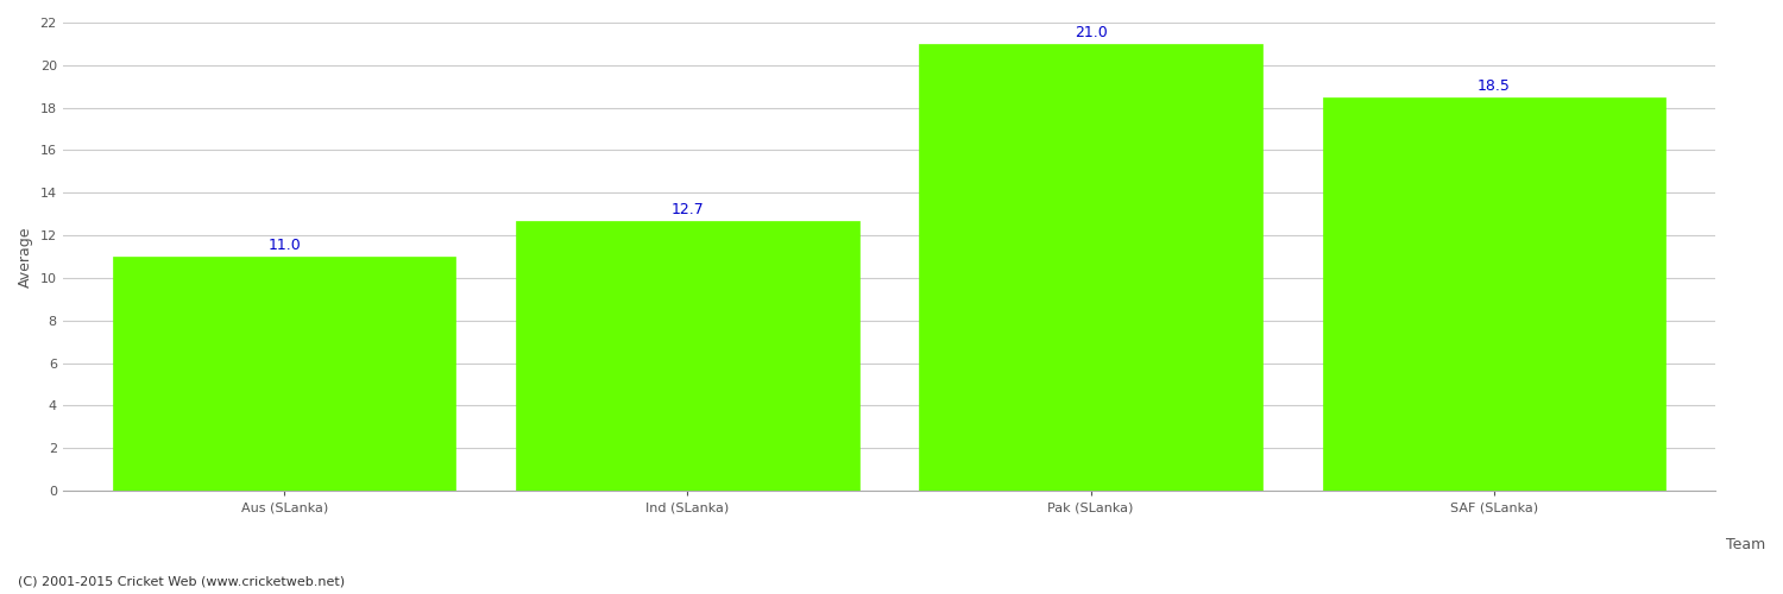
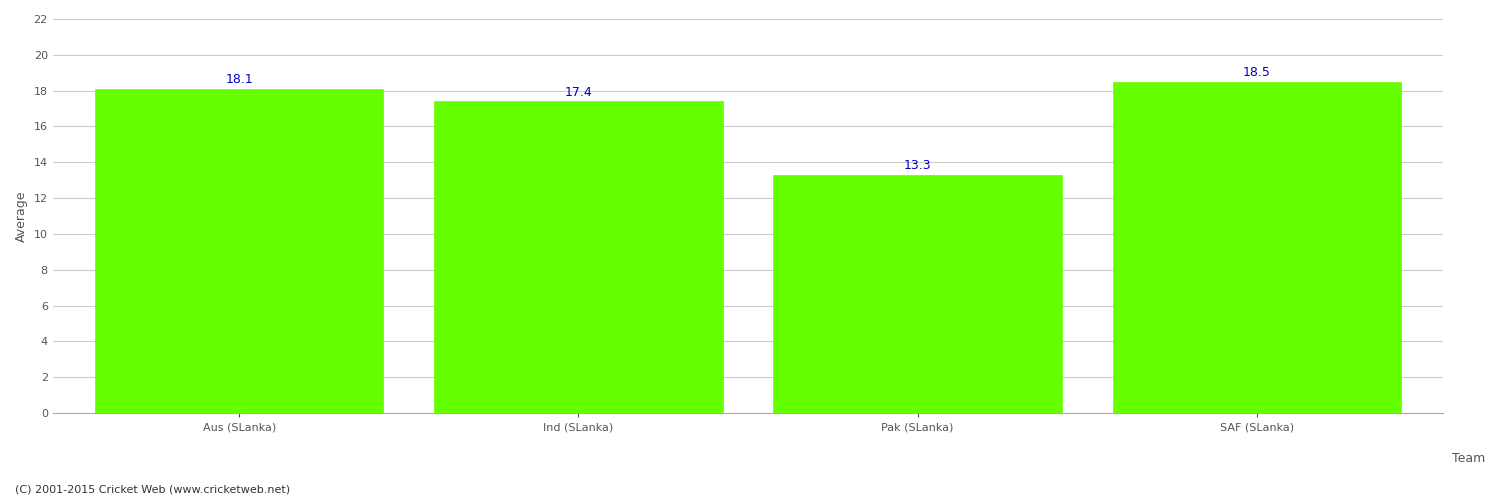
Aus (SLanka): 11.0 -> 18.1
Ind (SLanka): 12.7 -> 17.4
Pak (SLanka): 21.0 -> 13.3
